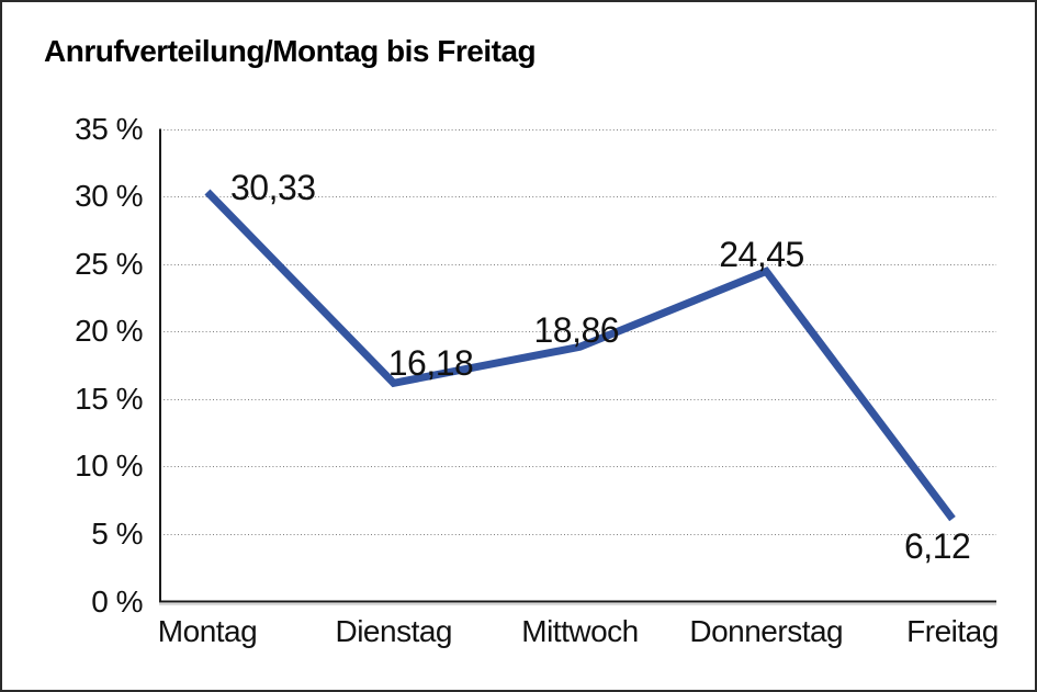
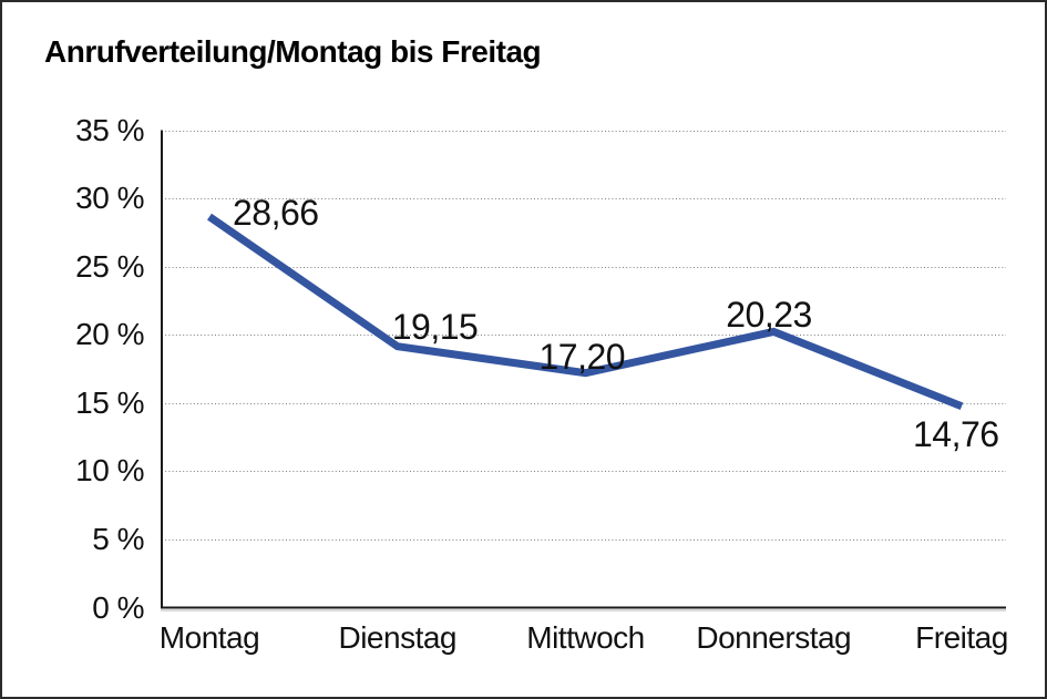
Montag: 30,33 -> 28,66
Dienstag: 16,18 -> 19,15
Mittwoch: 18,86 -> 17,20
Donnerstag: 24,45 -> 20,23
Freitag: 6,12 -> 14,76
